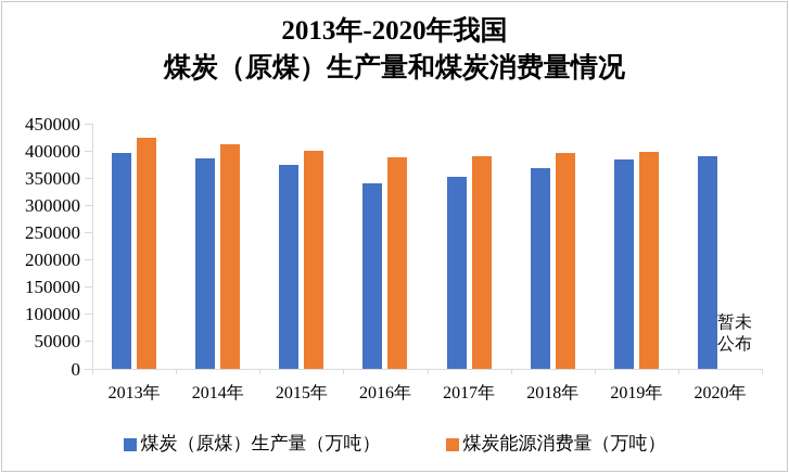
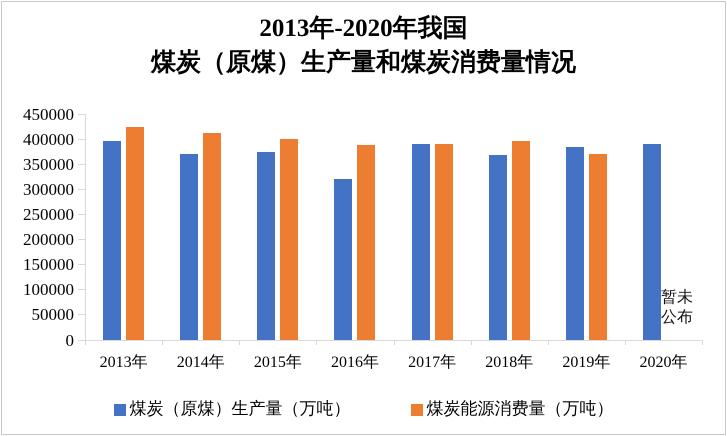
煤炭（原煤）生产量（万吨）/2014年: 390000 -> 370000
煤炭（原煤）生产量（万吨）/2016年: 340000 -> 320000
煤炭（原煤）生产量（万吨）/2017年: 350000 -> 390000
煤炭能源消费量（万吨）/2019年: 400000 -> 370000
